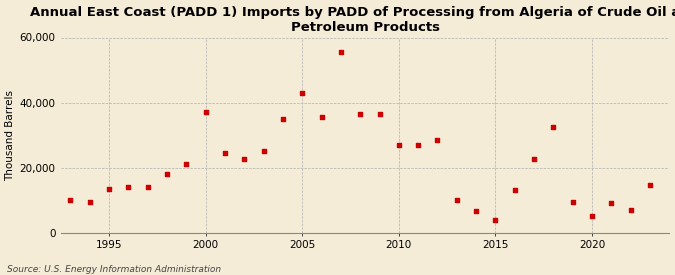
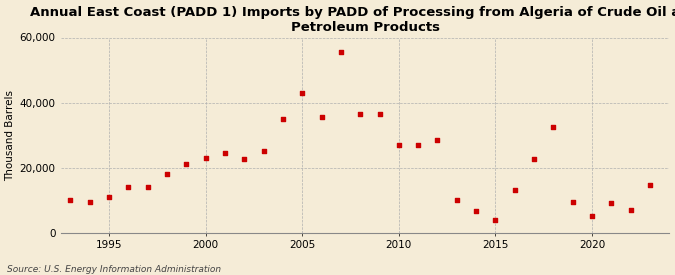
1995: 13,500 -> 11,000
2000: 37,000 -> 23,000
